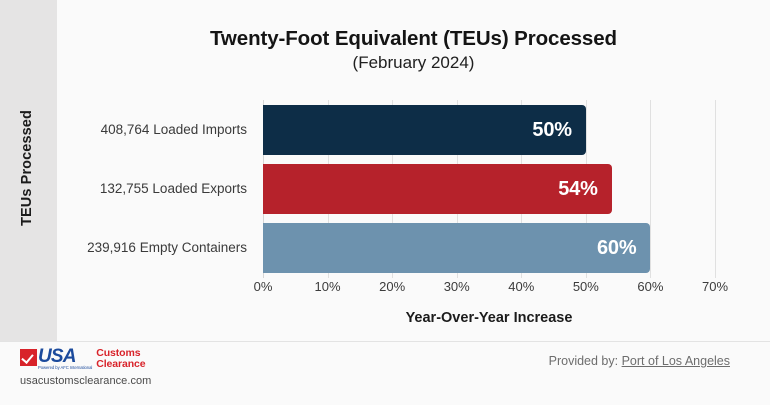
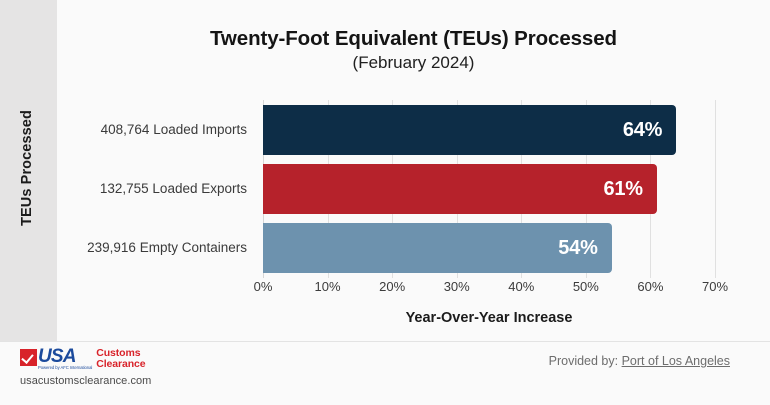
408,764 Loaded Imports: 50% -> 64%
132,755 Loaded Exports: 54% -> 61%
239,916 Empty Containers: 60% -> 54%
